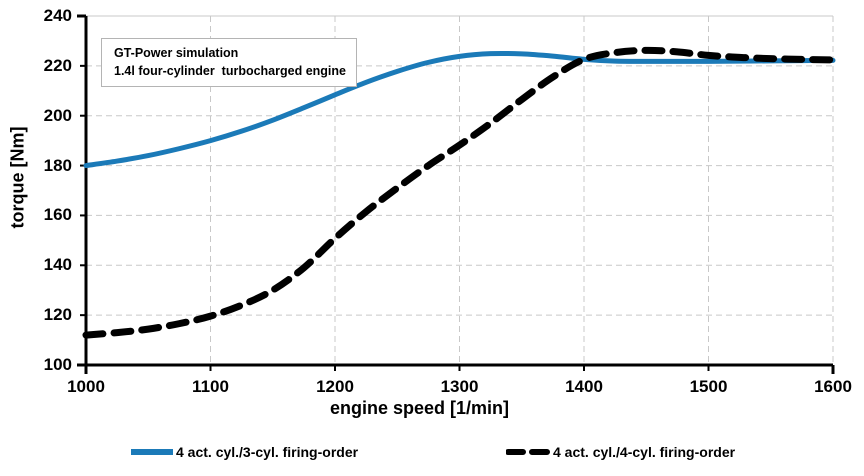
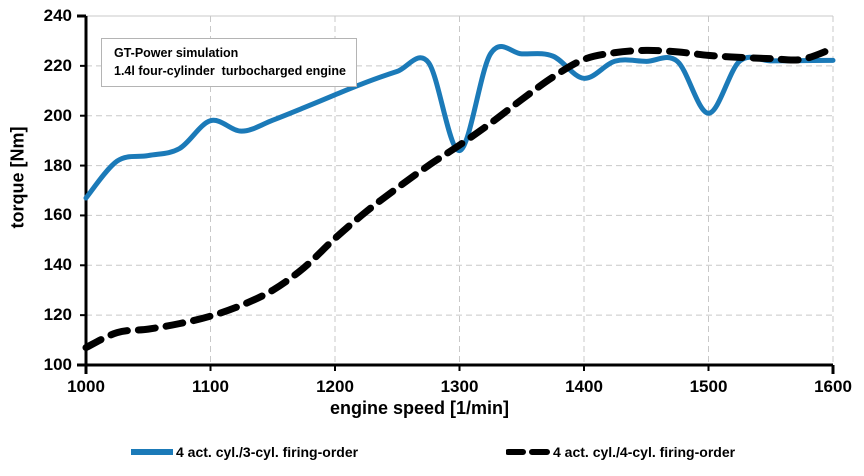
4 act. cyl./3-cyl. firing-order/1000: 180 -> 167
4 act. cyl./4-cyl. firing-order/1000: 112 -> 107
4 act. cyl./3-cyl. firing-order/1100: 190 -> 198
4 act. cyl./3-cyl. firing-order/1300: 224 -> 186
4 act. cyl./3-cyl. firing-order/1400: 223 -> 215
4 act. cyl./3-cyl. firing-order/1500: 222 -> 201
4 act. cyl./4-cyl. firing-order/1600: 222 -> 227
